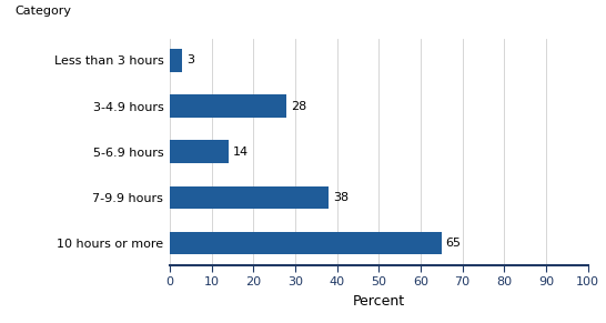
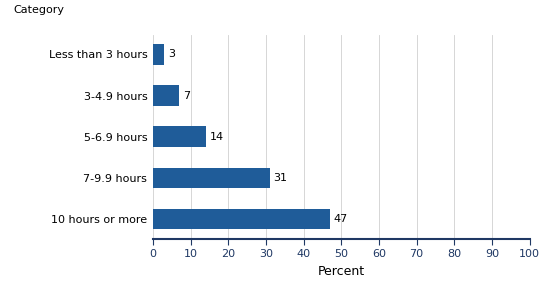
3-4.9 hours: 28 -> 7
7-9.9 hours: 38 -> 31
10 hours or more: 65 -> 47
